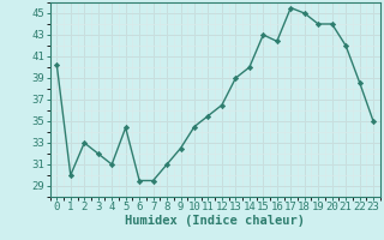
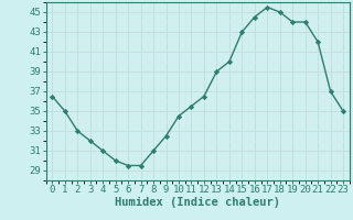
0: 40.2 -> 36.5
1: 30.0 -> 35.0
5: 34.4 -> 30.0
16: 42.4 -> 44.5
22: 38.6 -> 37.0
